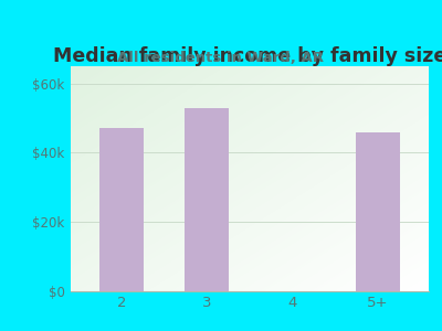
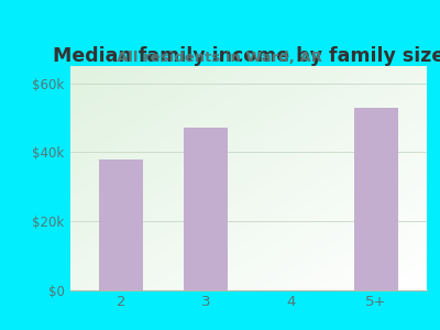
2: $47k -> $38k
3: $53k -> $47k
5+: $46k -> $53k
